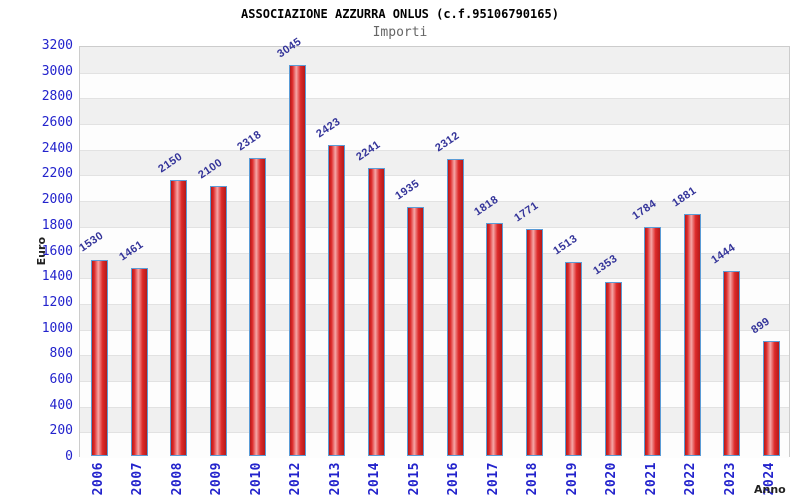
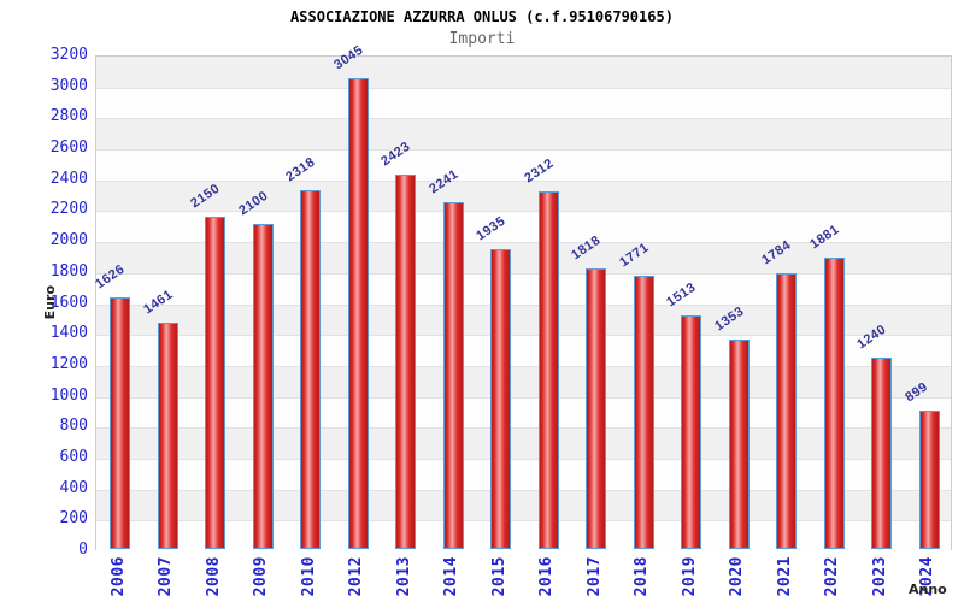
2006: 1530 -> 1626
2023: 1444 -> 1240
